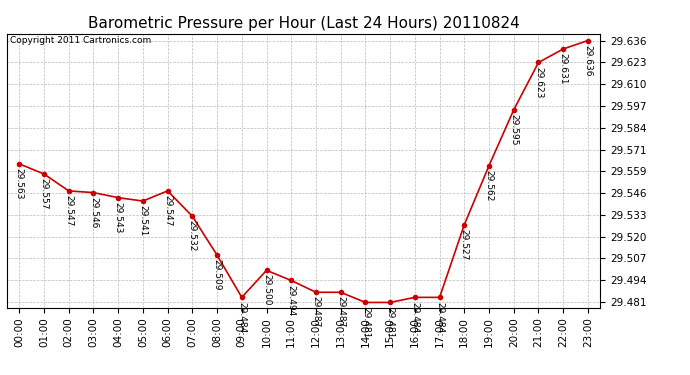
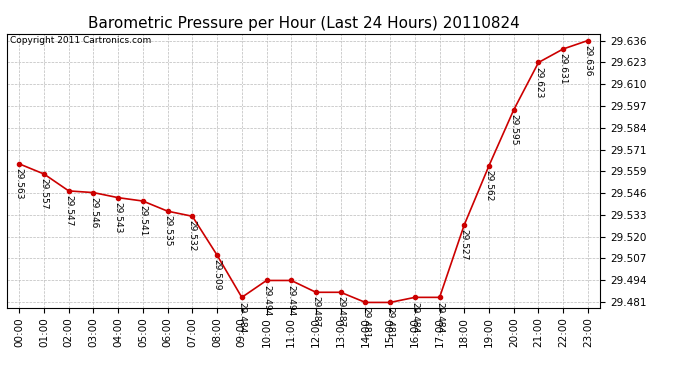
06:00: 29.547 -> 29.535
10:00: 29.500 -> 29.494
